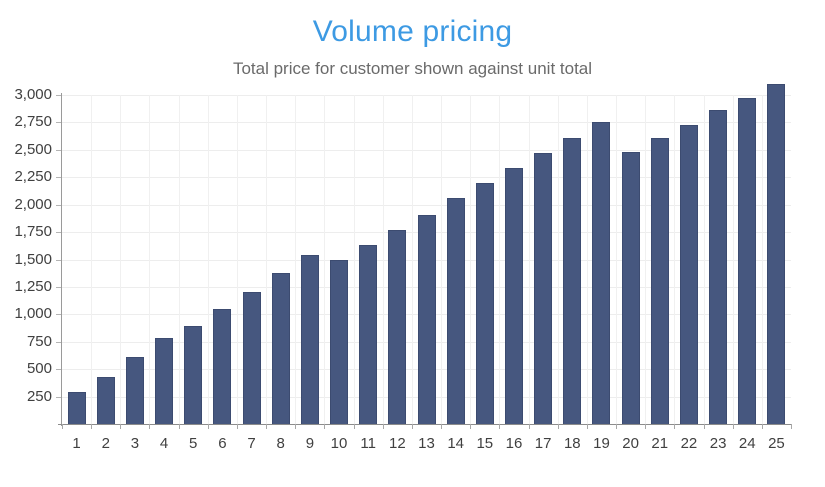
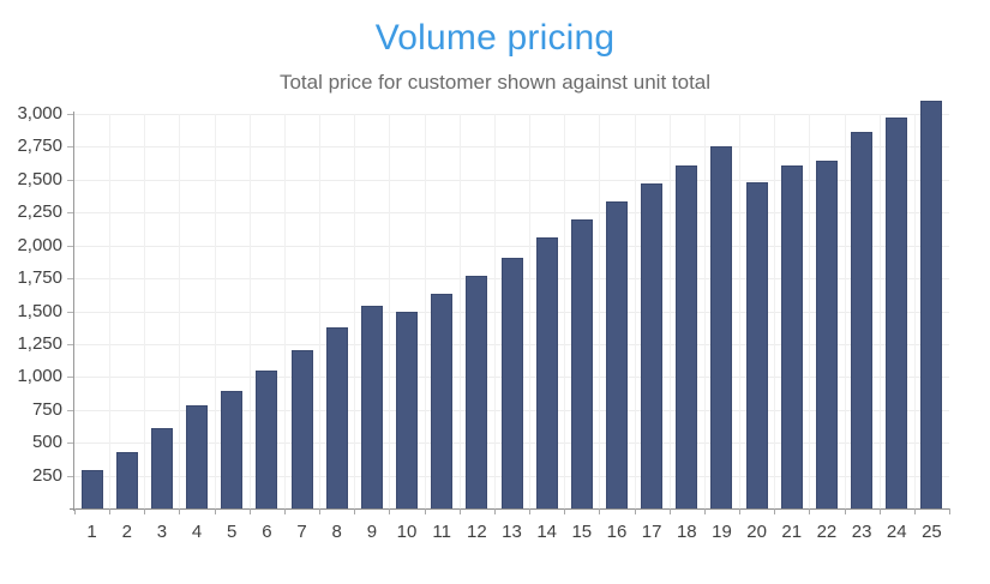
22: 2730 -> 2640
